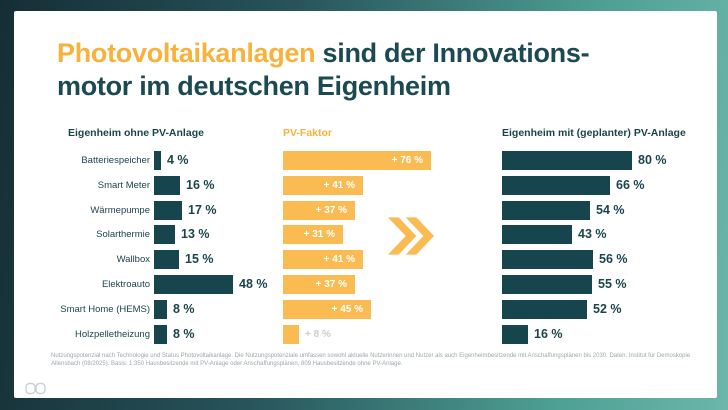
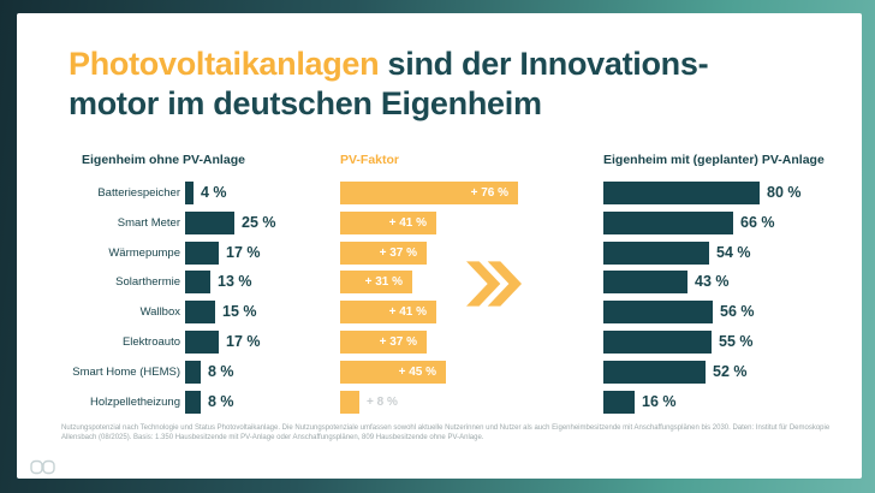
Eigenheim ohne PV-Anlage/Smart Meter: 16 -> 25
Eigenheim ohne PV-Anlage/Elektroauto: 48 -> 17
